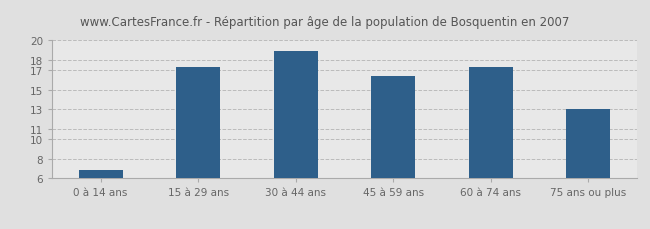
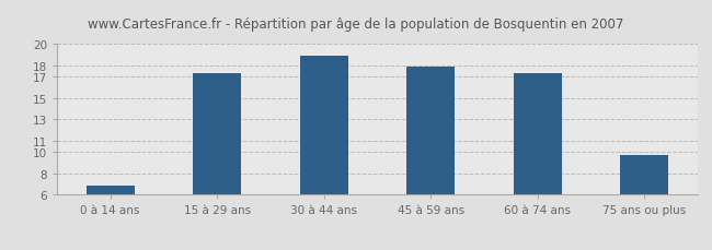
45 à 59 ans: 16.4 -> 17.9
75 ans ou plus: 13.0 -> 9.7
